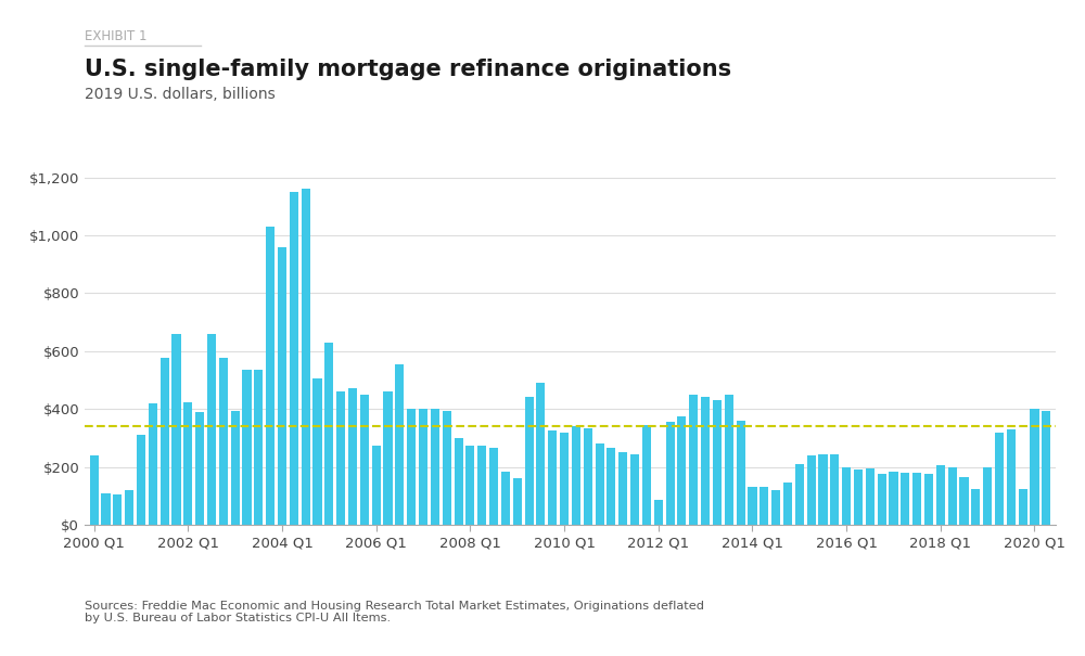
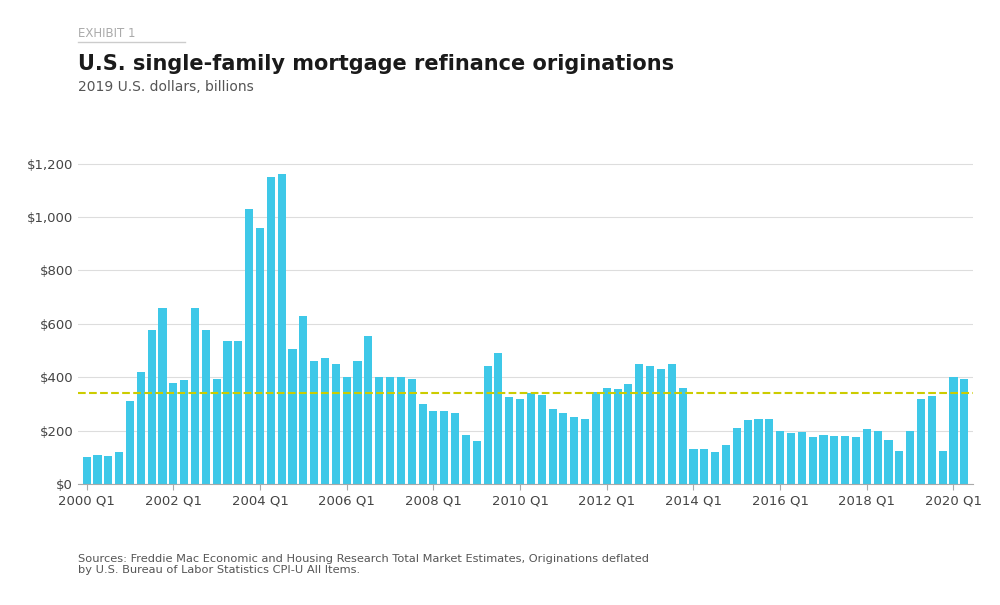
2000 Q1: $240 -> $100
2002 Q1: $425 -> $380
2006 Q1: $275 -> $400
2012 Q1: $85 -> $360
